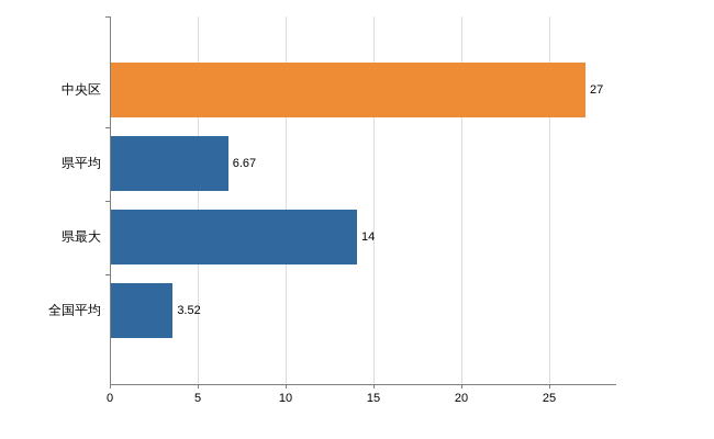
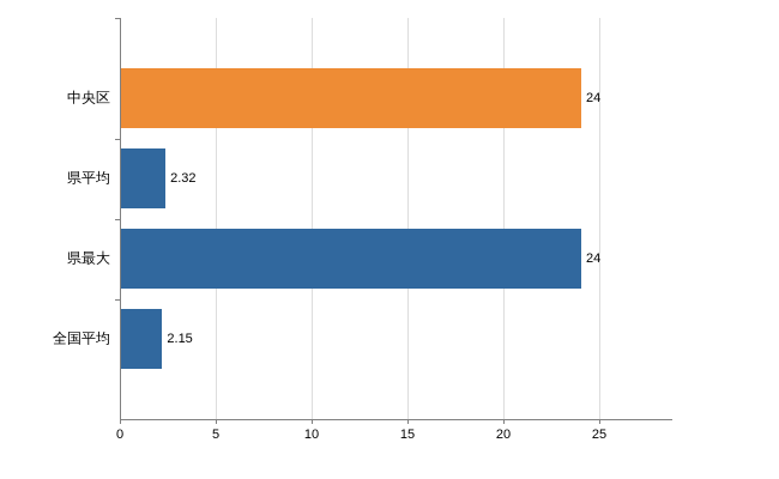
中央区: 27 -> 24
県平均: 6.67 -> 2.32
県最大: 14 -> 24
全国平均: 3.52 -> 2.15
